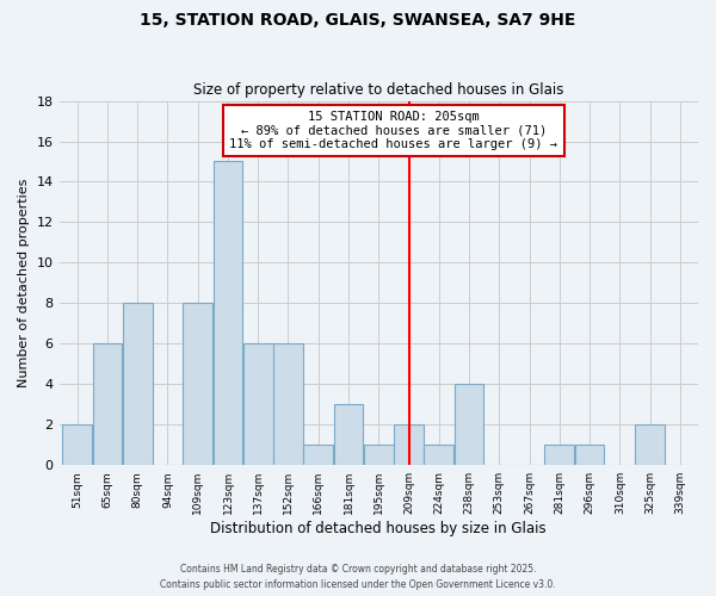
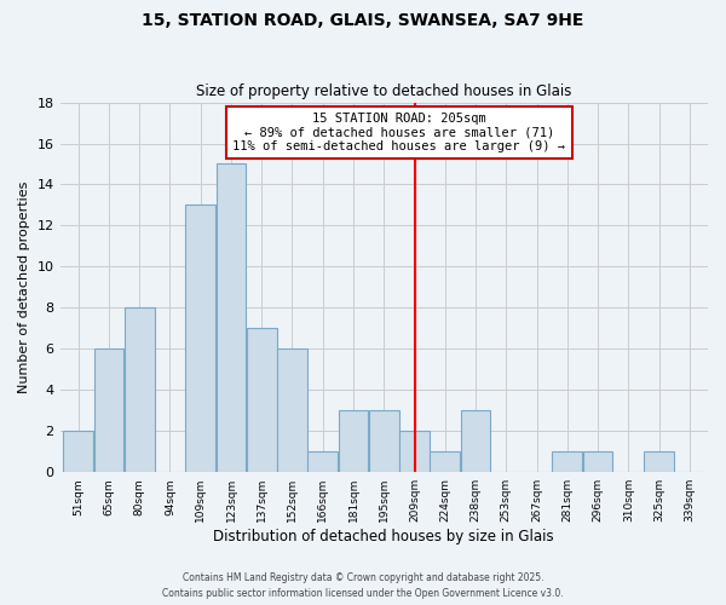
109sqm: 8 -> 13
137sqm: 6 -> 7
195sqm: 1 -> 3
238sqm: 4 -> 3
325sqm: 2 -> 1
